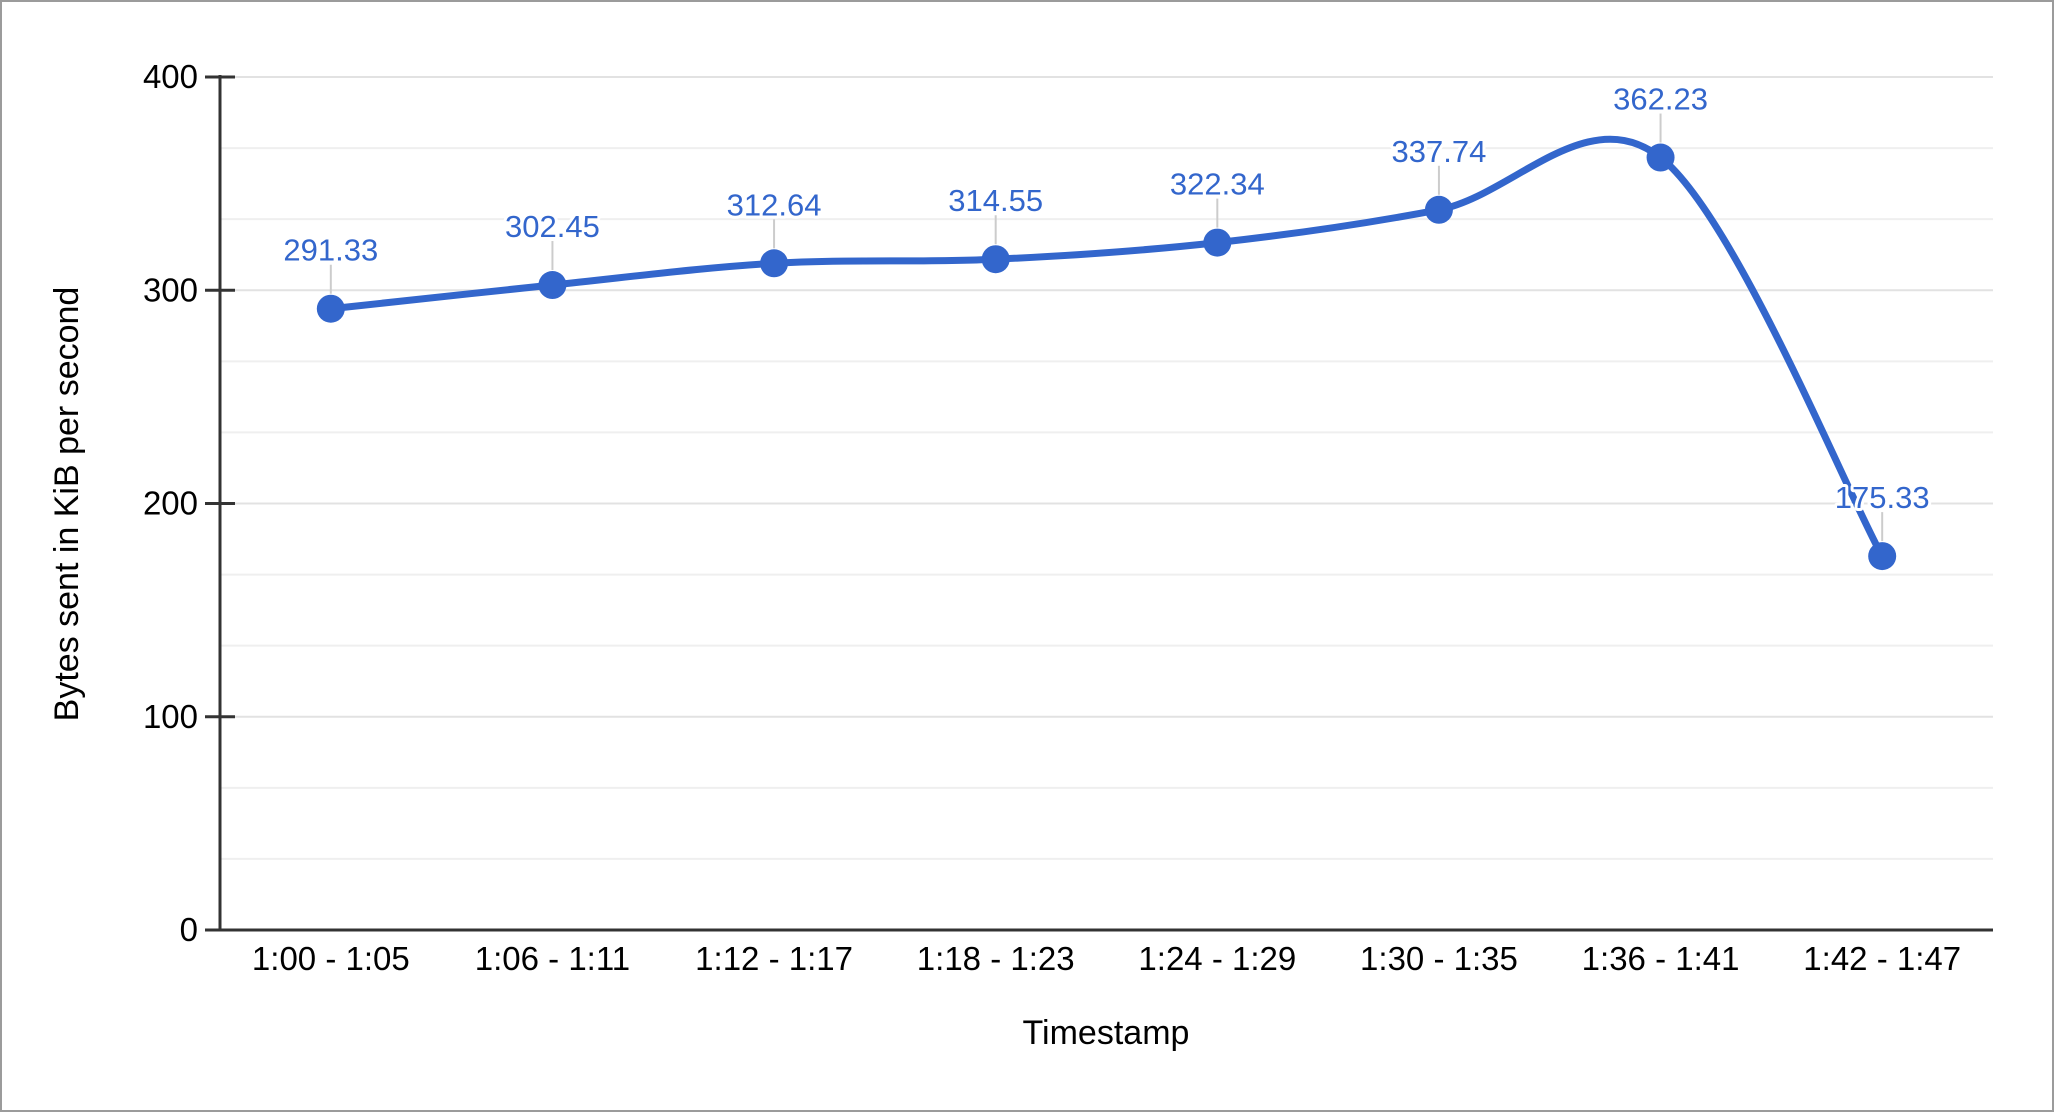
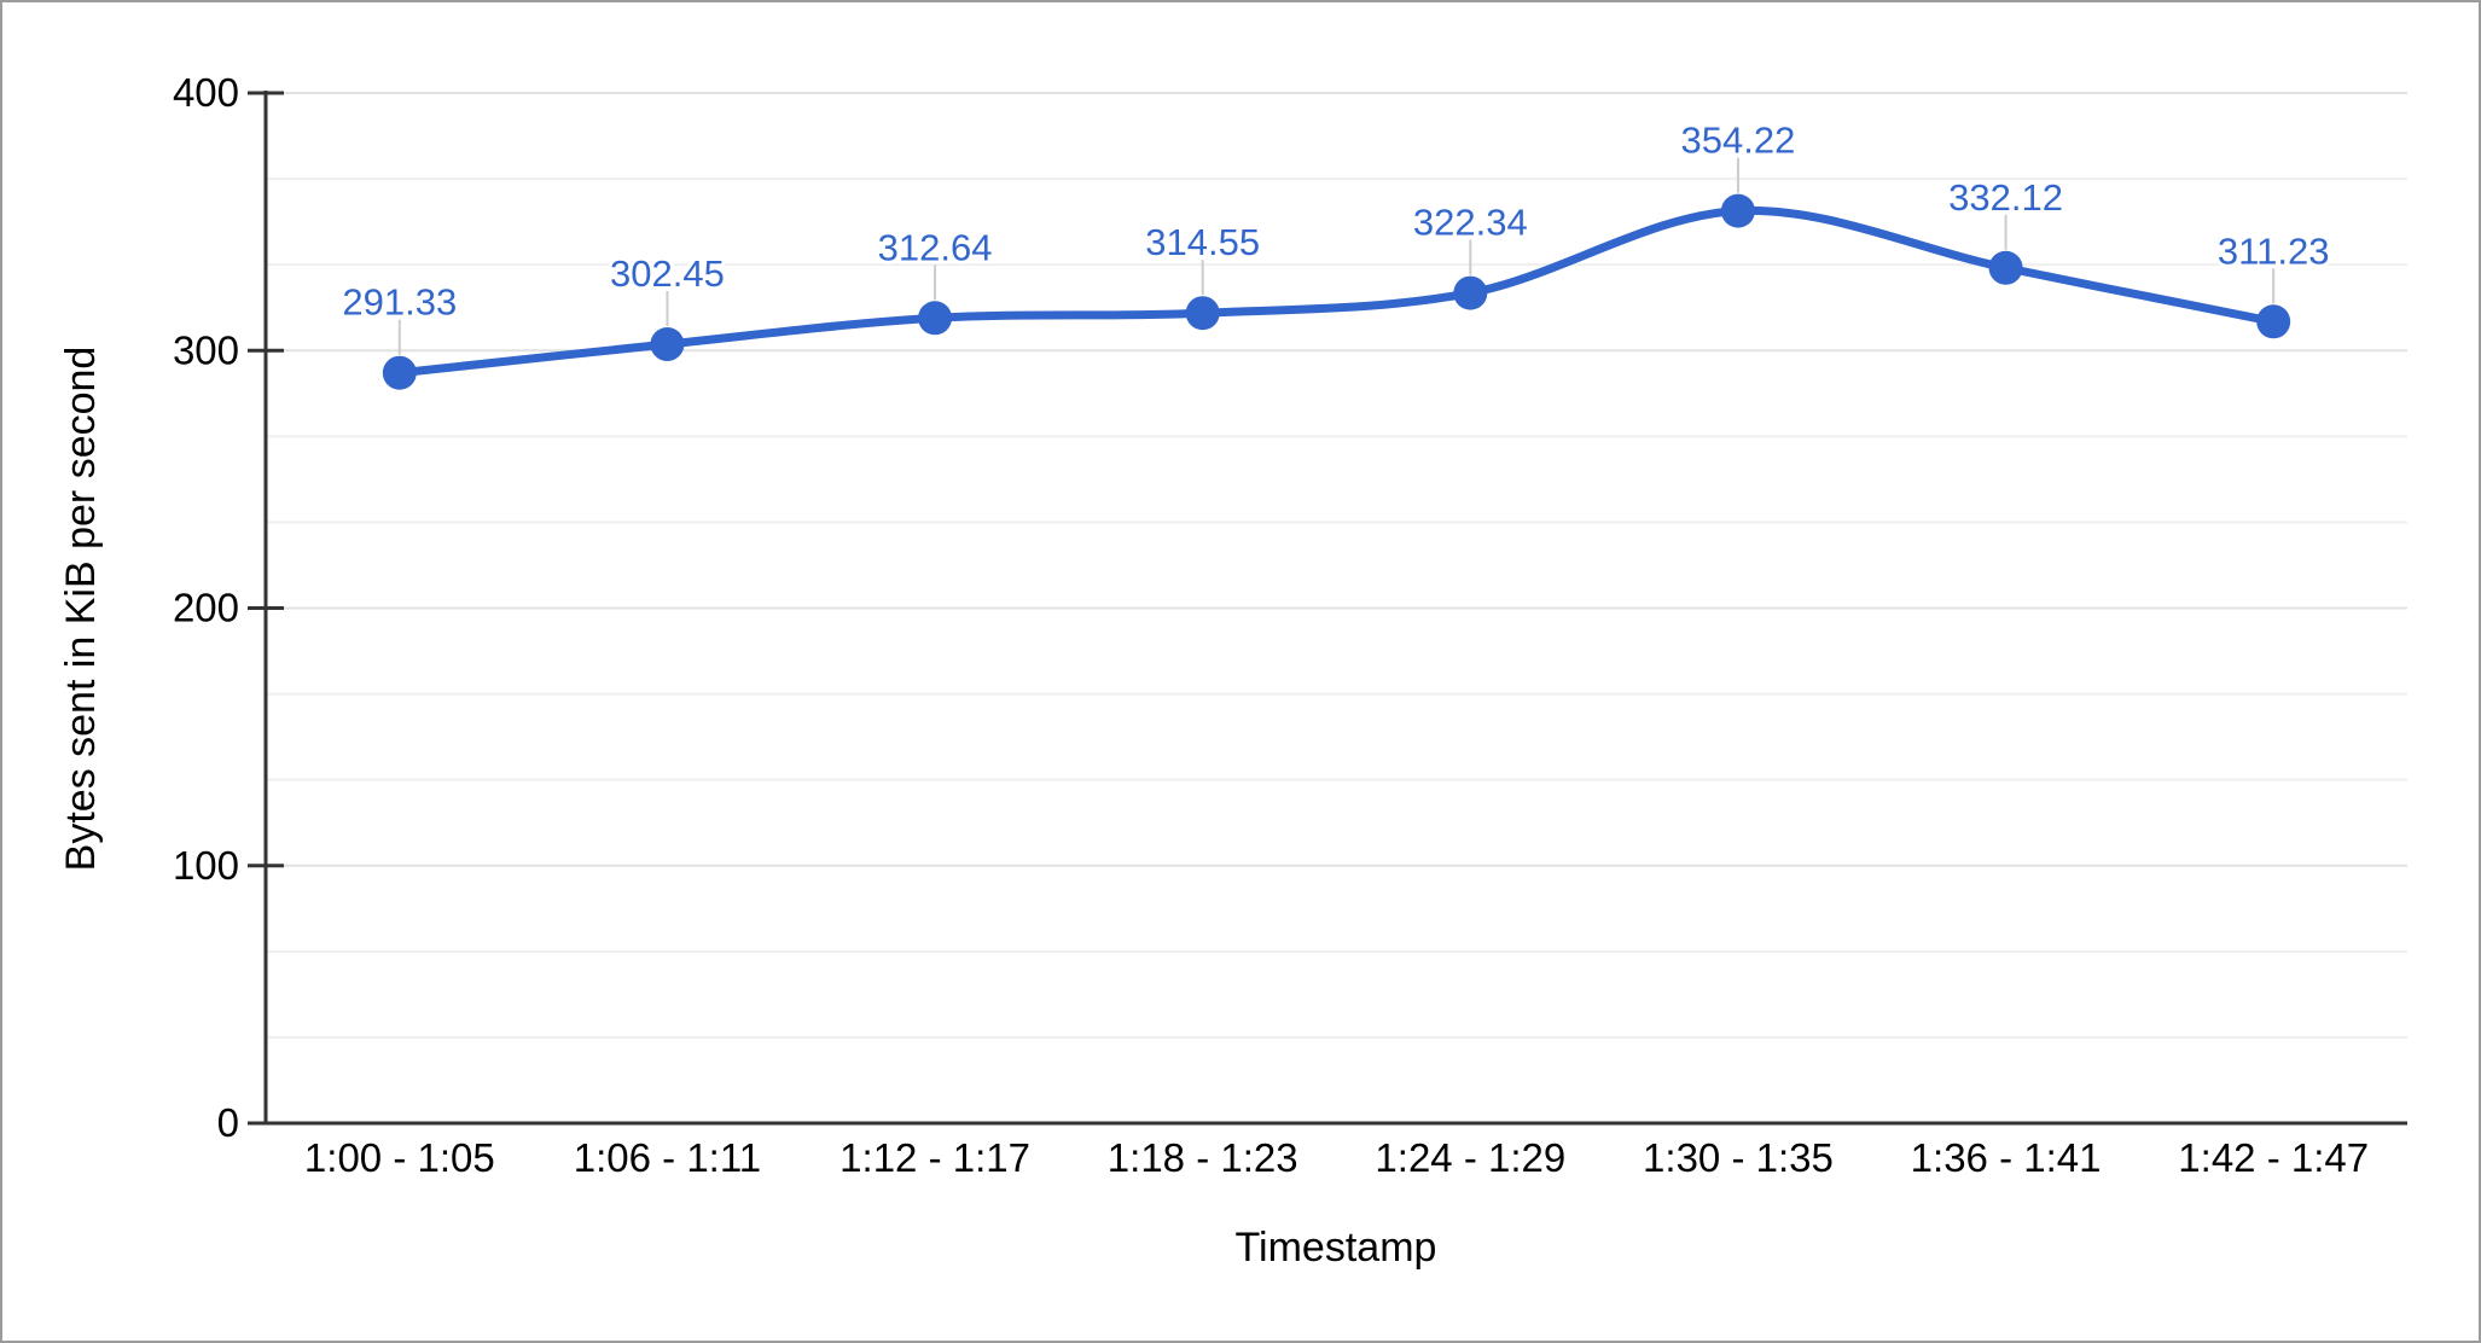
1:30 - 1:35: 337.74 -> 354.22
1:36 - 1:41: 362.23 -> 332.12
1:42 - 1:47: 175.33 -> 311.23
